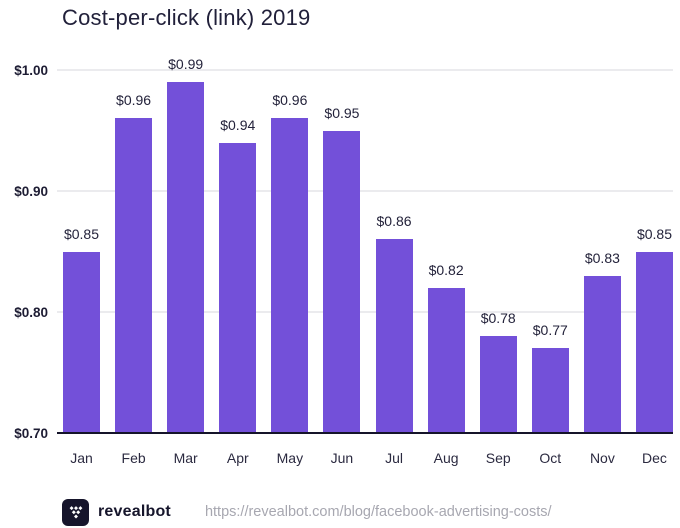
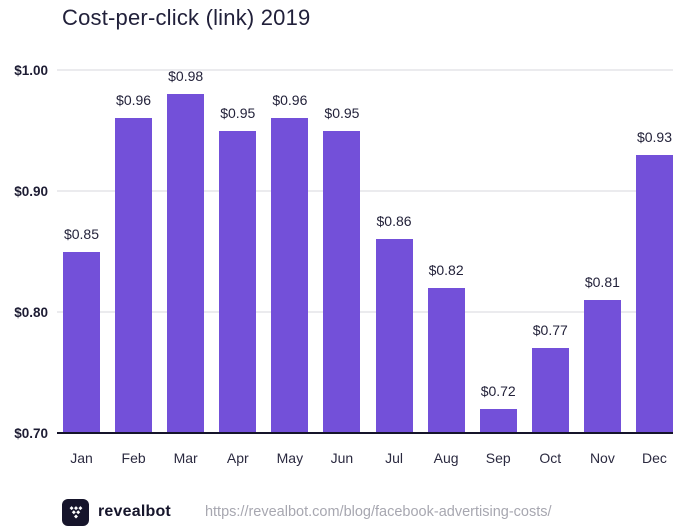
Mar: $0.99 -> $0.98
Apr: $0.94 -> $0.95
Sep: $0.78 -> $0.72
Nov: $0.83 -> $0.81
Dec: $0.85 -> $0.93
